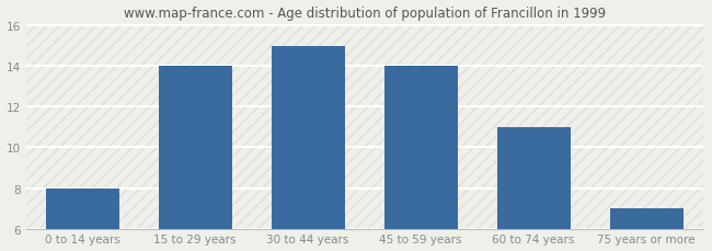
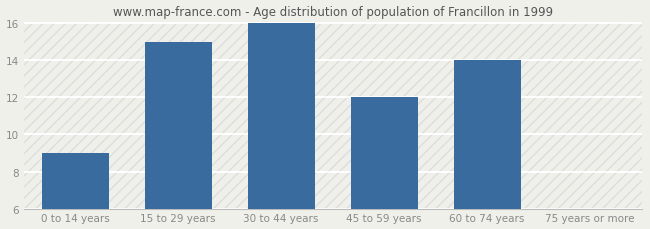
0 to 14 years: 8 -> 9
15 to 29 years: 14 -> 15
30 to 44 years: 15 -> 16
45 to 59 years: 14 -> 12
60 to 74 years: 11 -> 14
75 years or more: 7 -> 6
